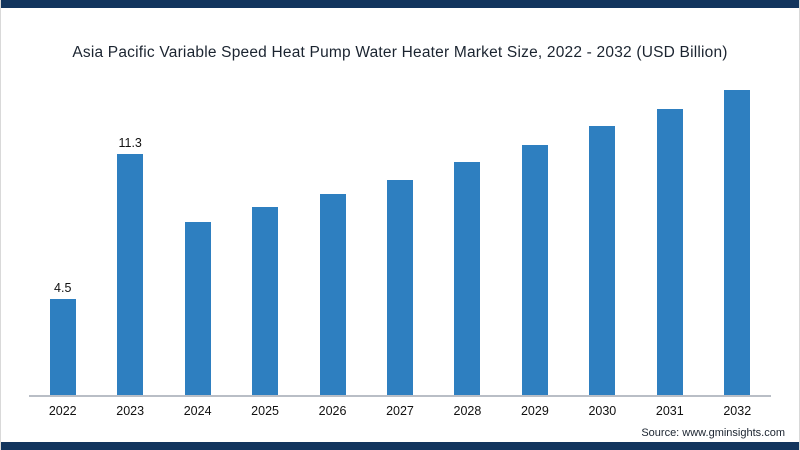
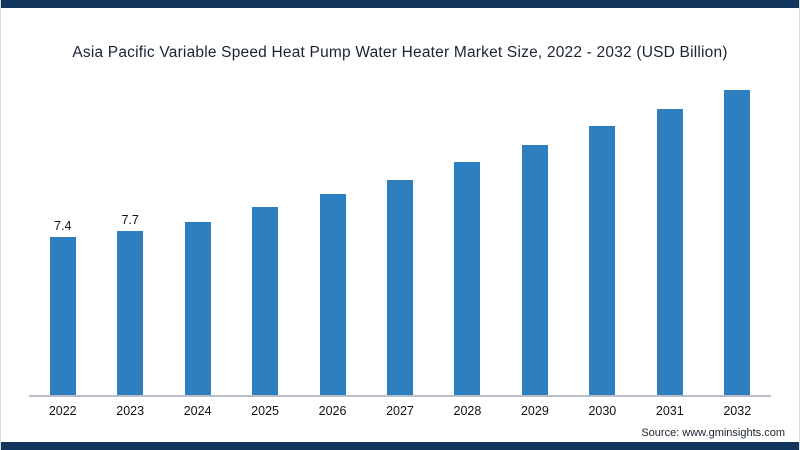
2022: 4.5 -> 7.4
2023: 11.3 -> 7.7
